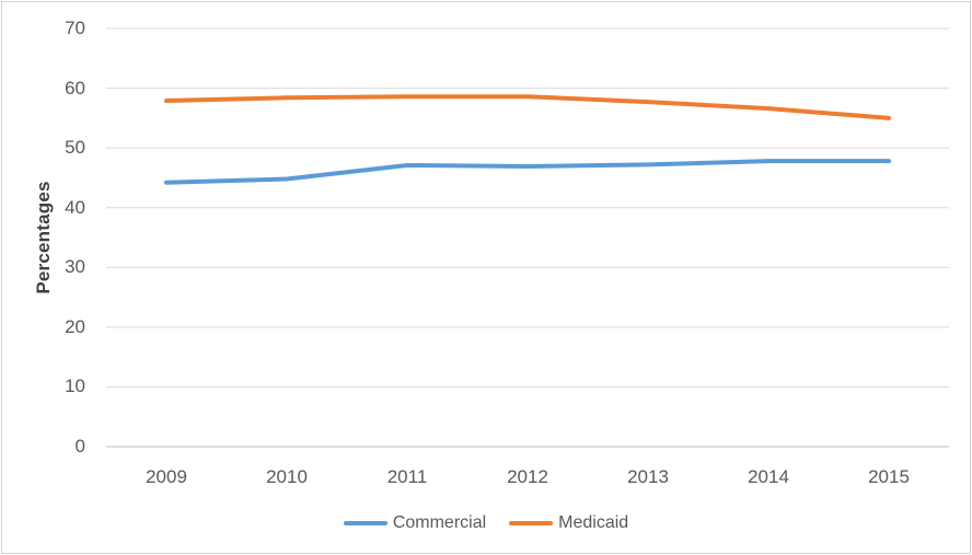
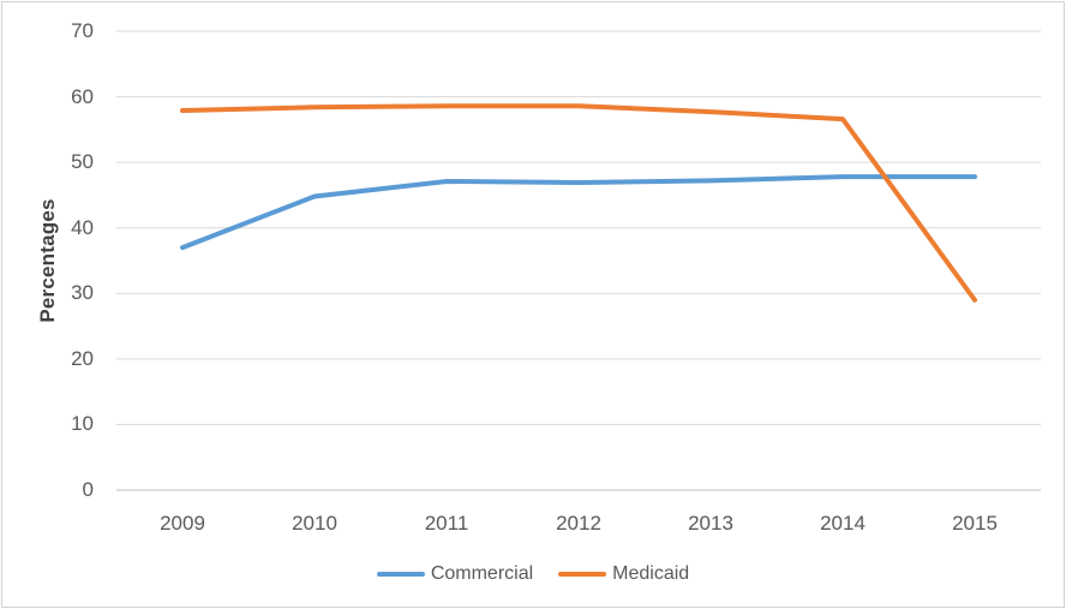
Commercial/2009: 44 -> 37
Medicaid/2015: 55 -> 29
